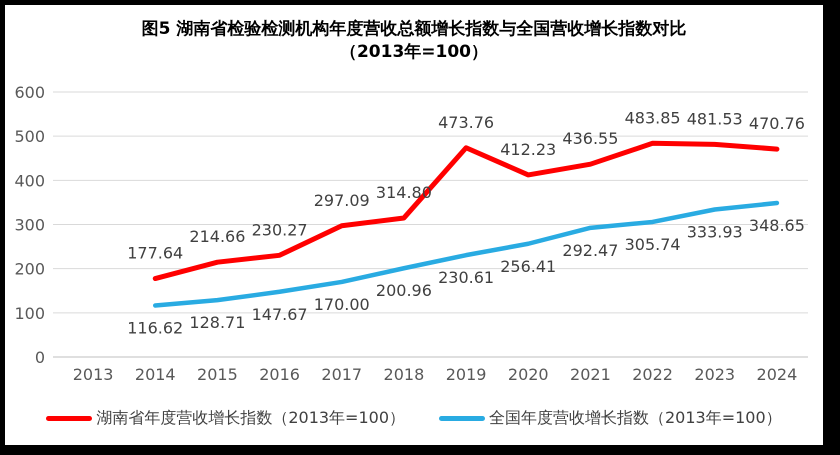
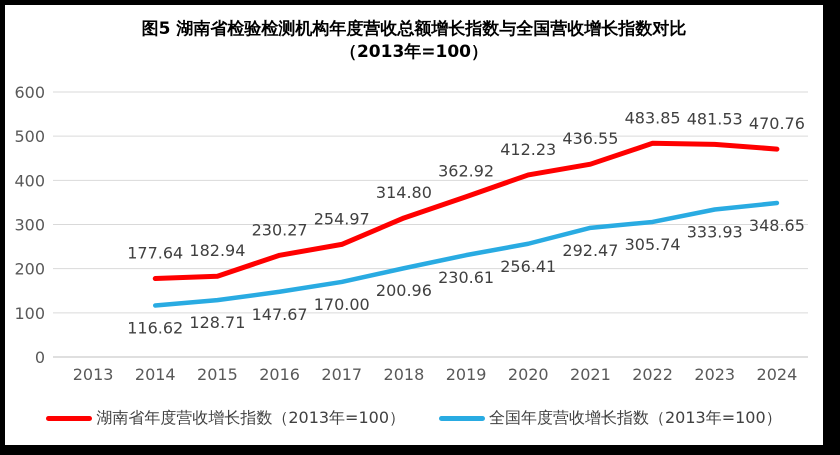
湖南省年度营收增长指数（2013年=100）/2015: 214.66 -> 182.94
湖南省年度营收增长指数（2013年=100）/2017: 297.09 -> 254.97
湖南省年度营收增长指数（2013年=100）/2019: 473.76 -> 362.92
